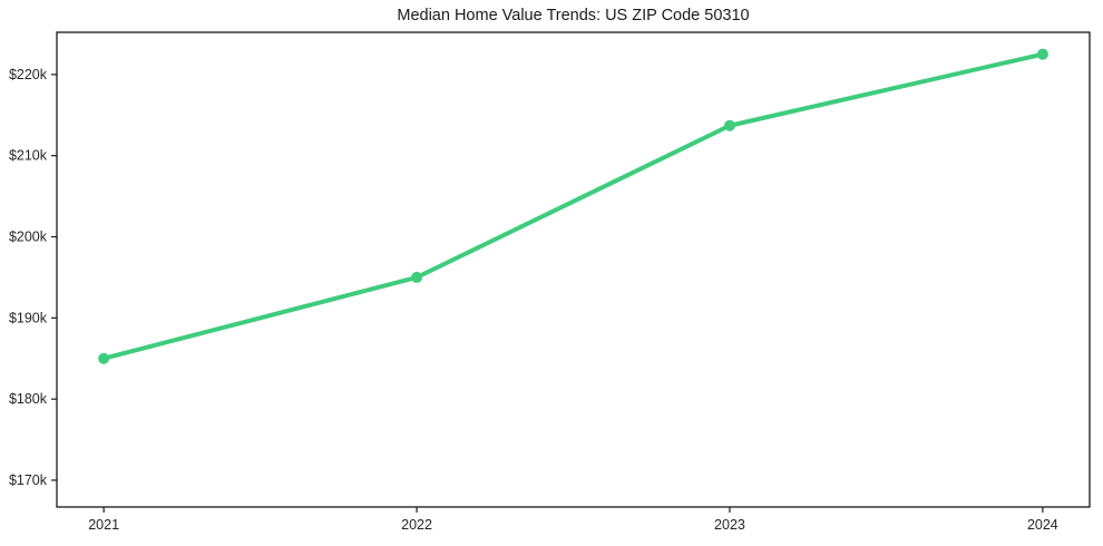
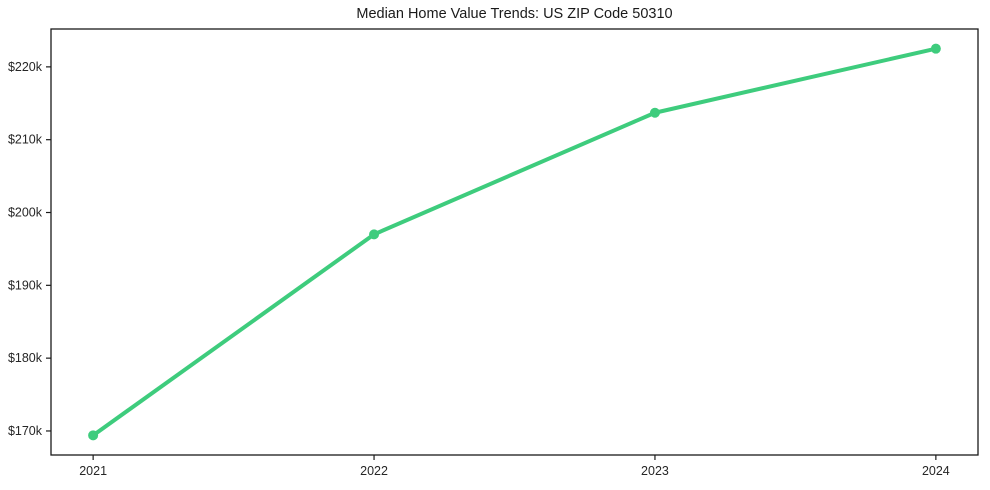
2021: $185k -> $169k
2022: $195k -> $197k
